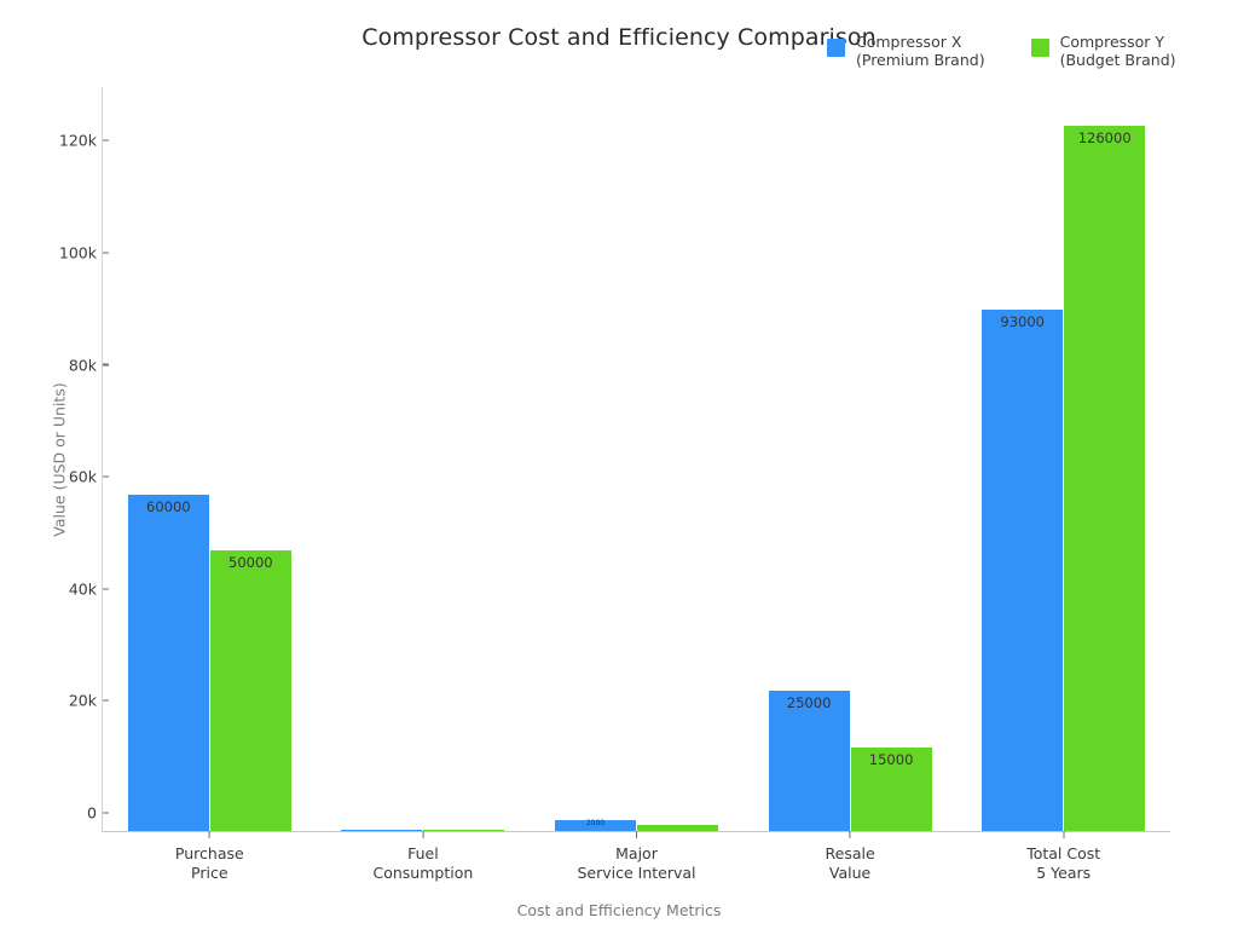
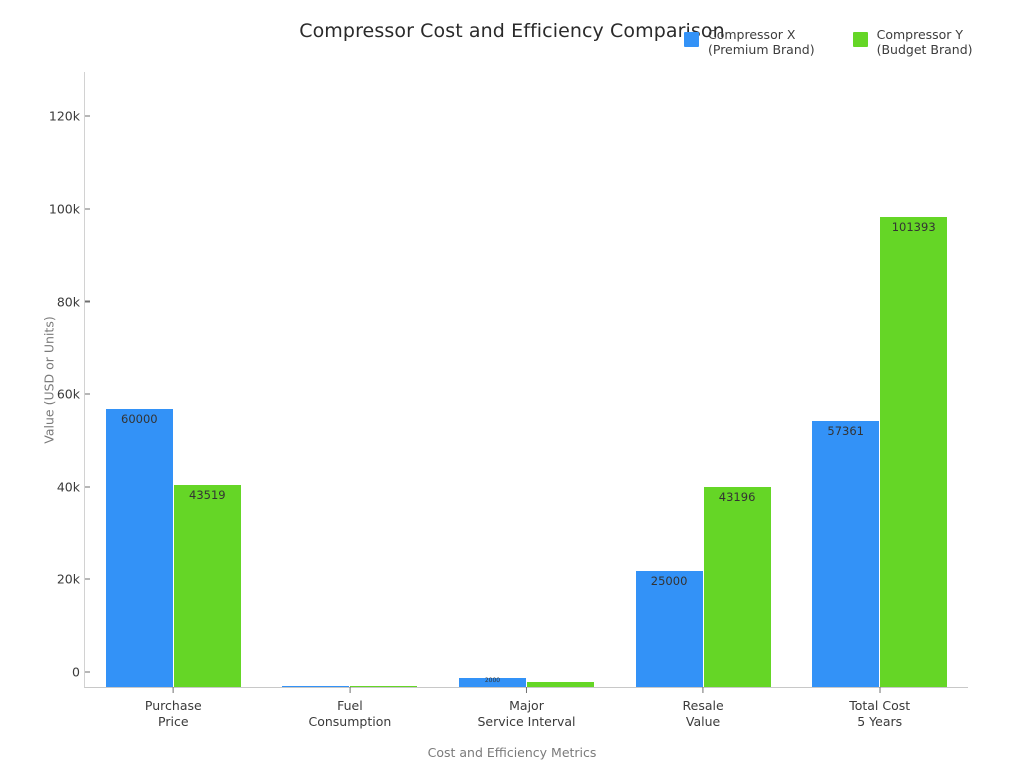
Compressor Y (Budget Brand)/Purchase Price: 50000 -> 43519
Compressor Y (Budget Brand)/Resale Value: 15000 -> 43196
Compressor X (Premium Brand)/Total Cost 5 Years: 93000 -> 57361
Compressor Y (Budget Brand)/Total Cost 5 Years: 126000 -> 101393
